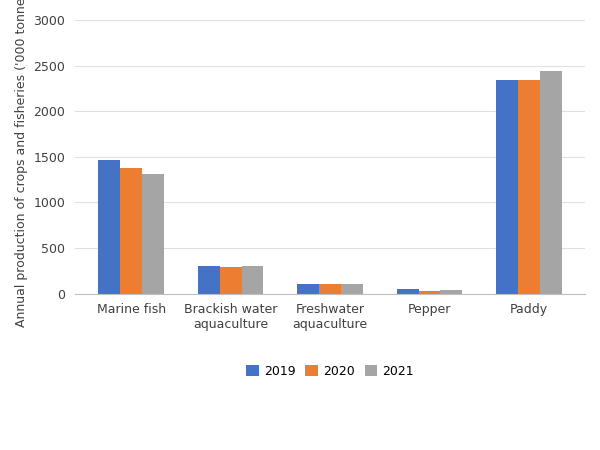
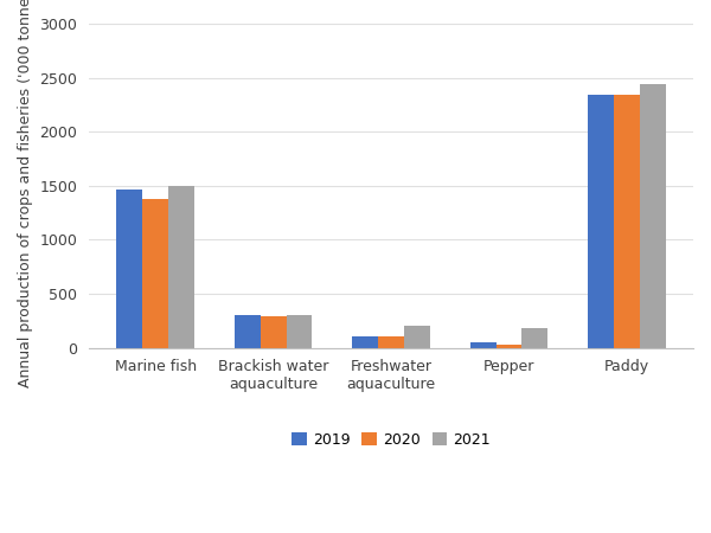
2021/Marine fish: 1320 -> 1500
2021/Freshwater aquaculture: 100 -> 200
2021/Pepper: 40 -> 180
